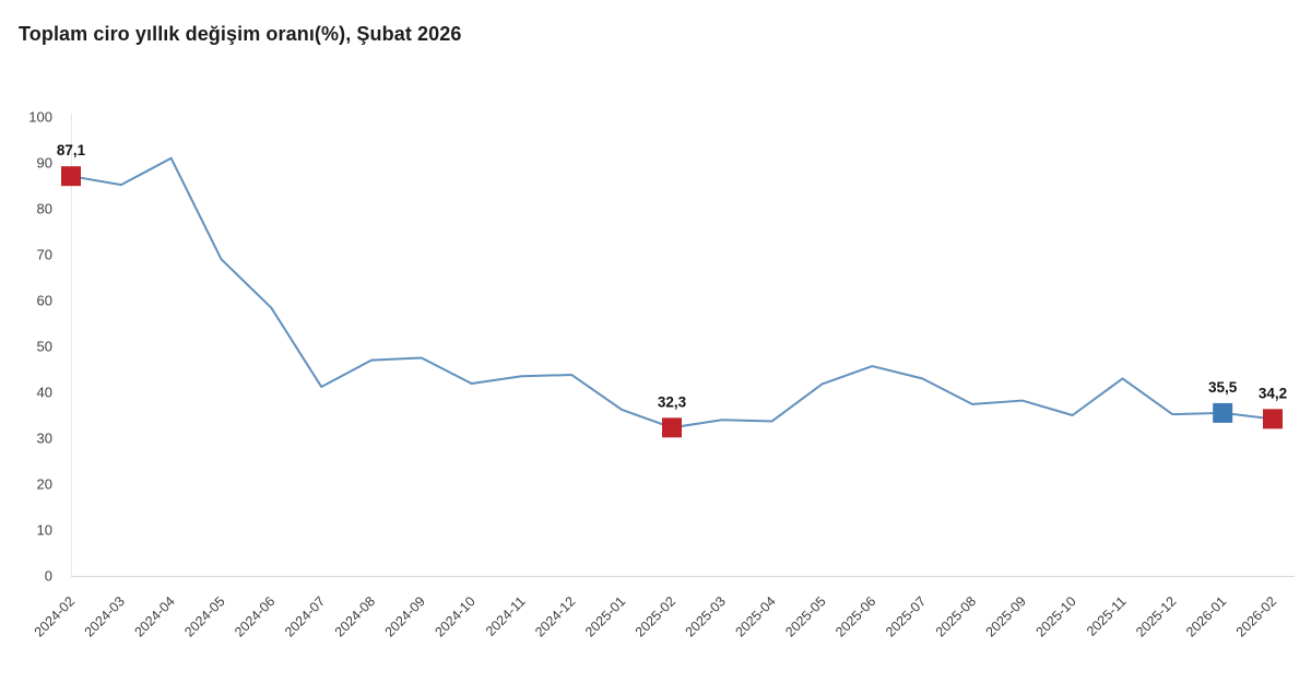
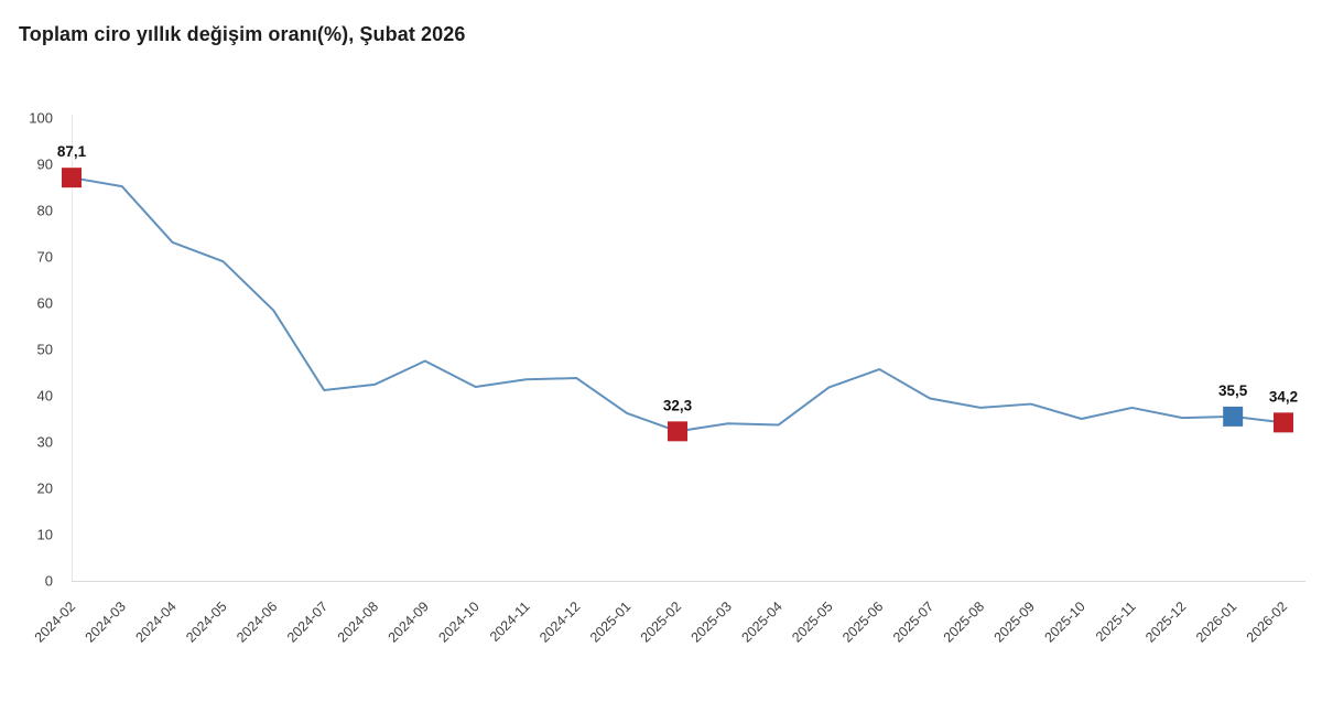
2024-04: 91 -> 73
2024-08: 47 -> 42
2025-07: 43 -> 39
2025-11: 43 -> 37
